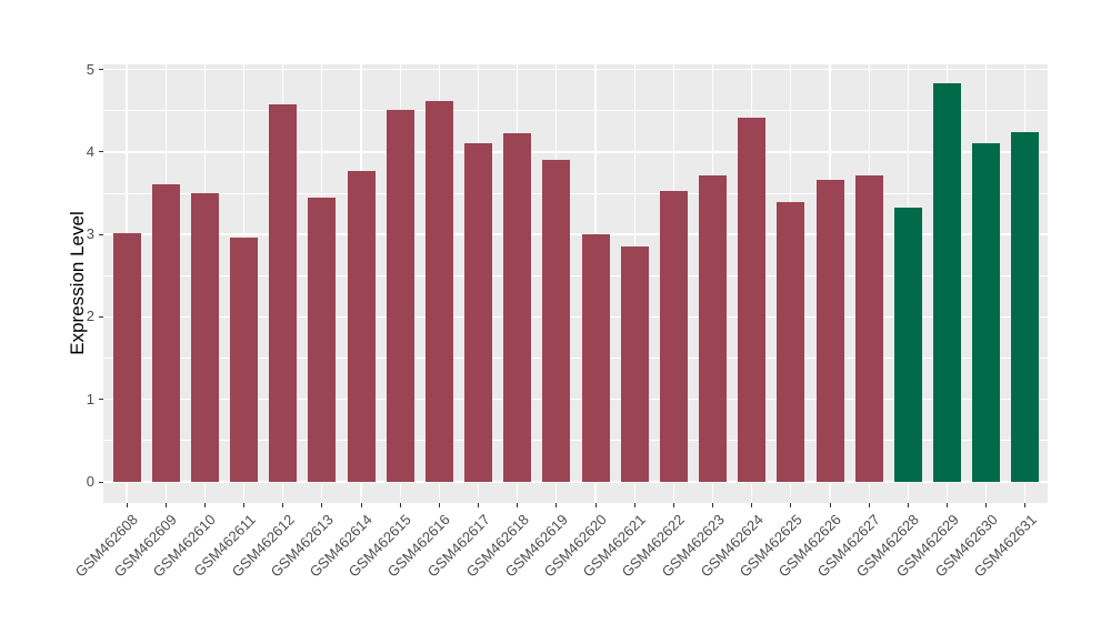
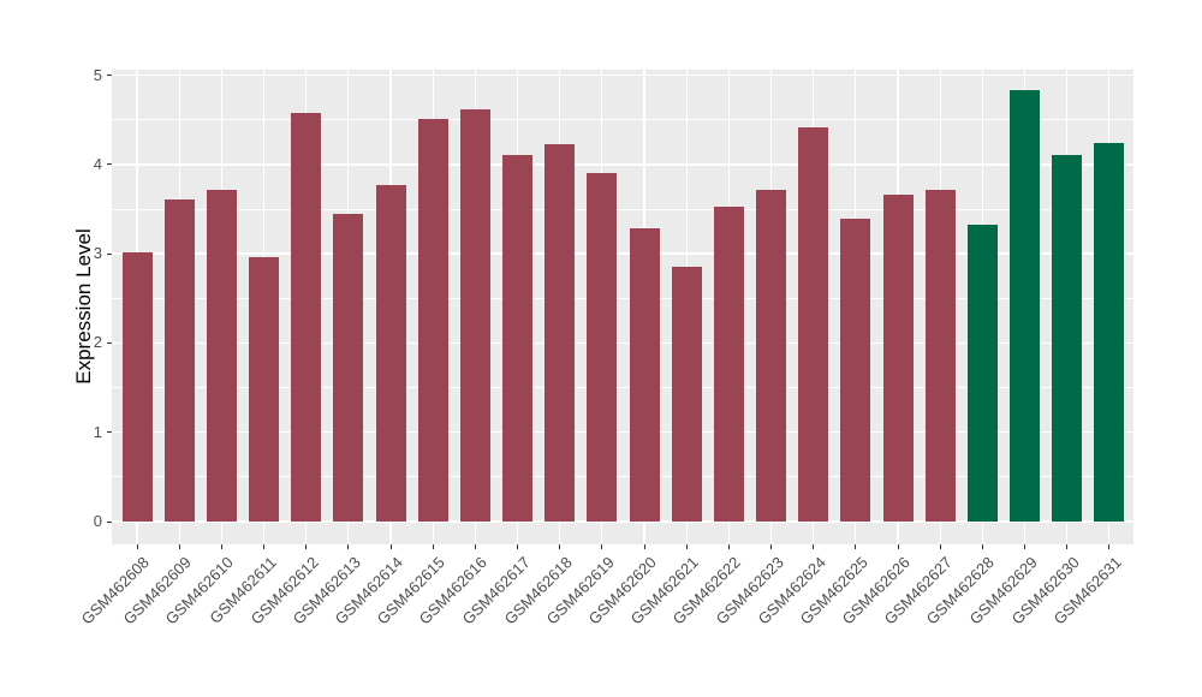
GSM462610: 3.5 -> 3.7
GSM462620: 3.0 -> 3.3
